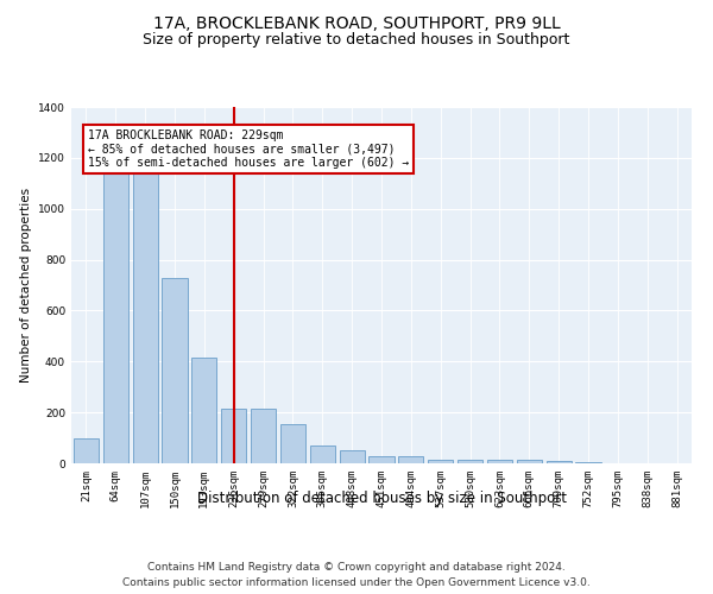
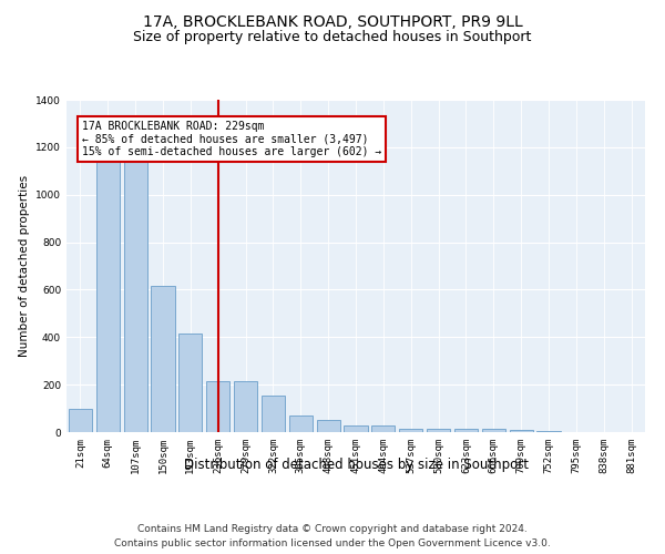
150sqm: 730 -> 615
